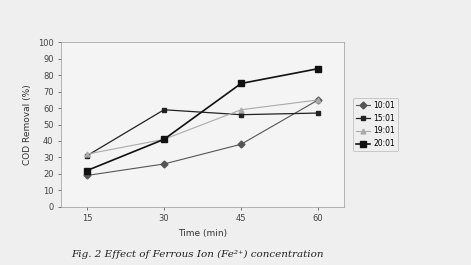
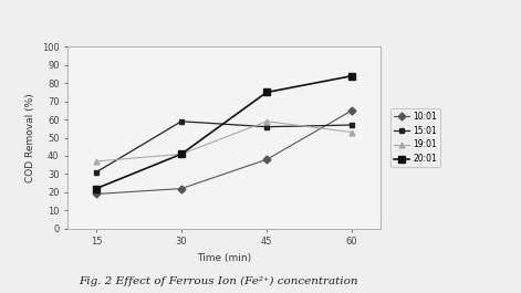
19:01/15: 32 -> 37
10:01/30: 26 -> 22
19:01/60: 65 -> 53
